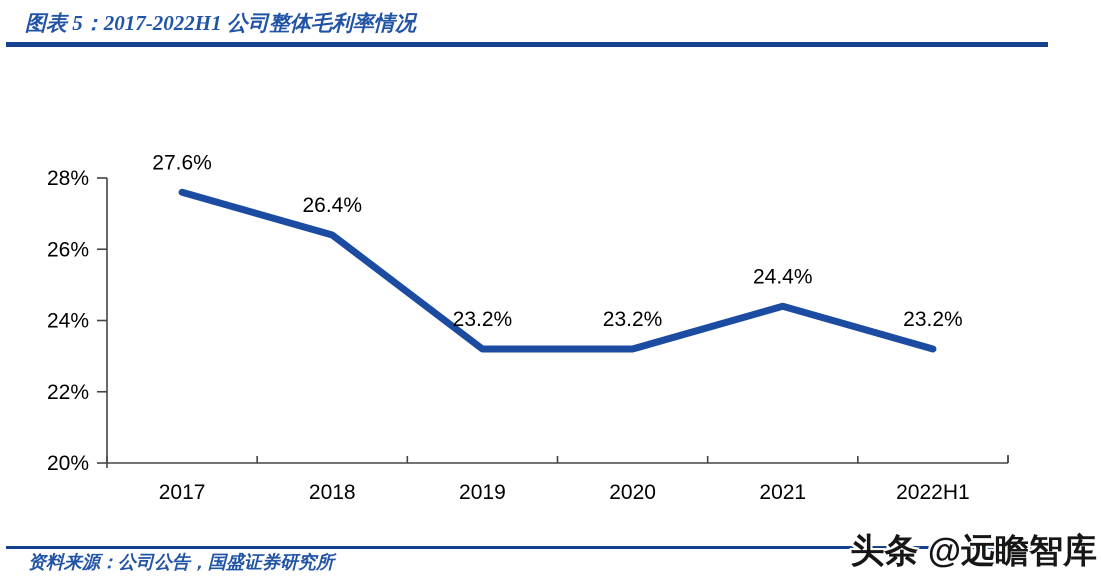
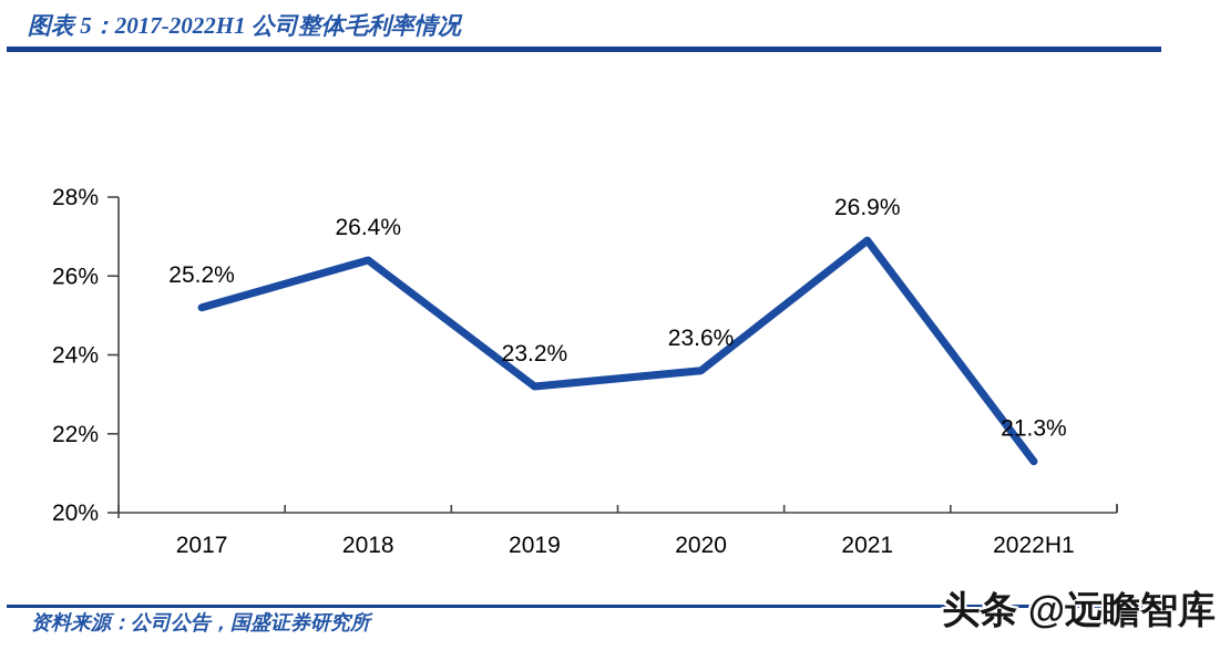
2017: 27.6% -> 25.2%
2020: 23.2% -> 23.6%
2021: 24.4% -> 26.9%
2022H1: 23.2% -> 21.3%
